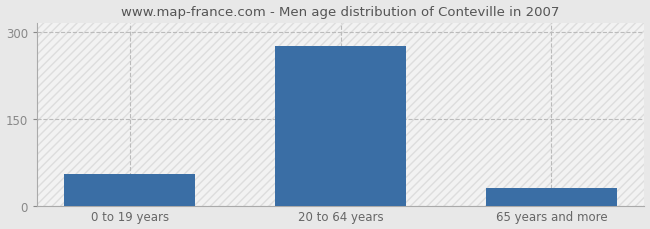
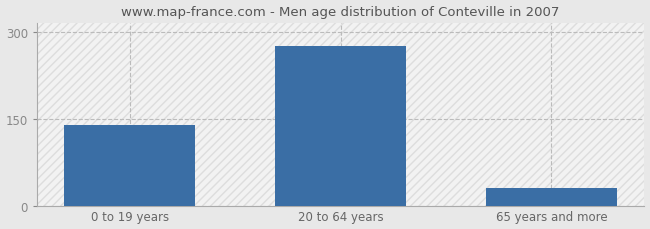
0 to 19 years: 54 -> 139
